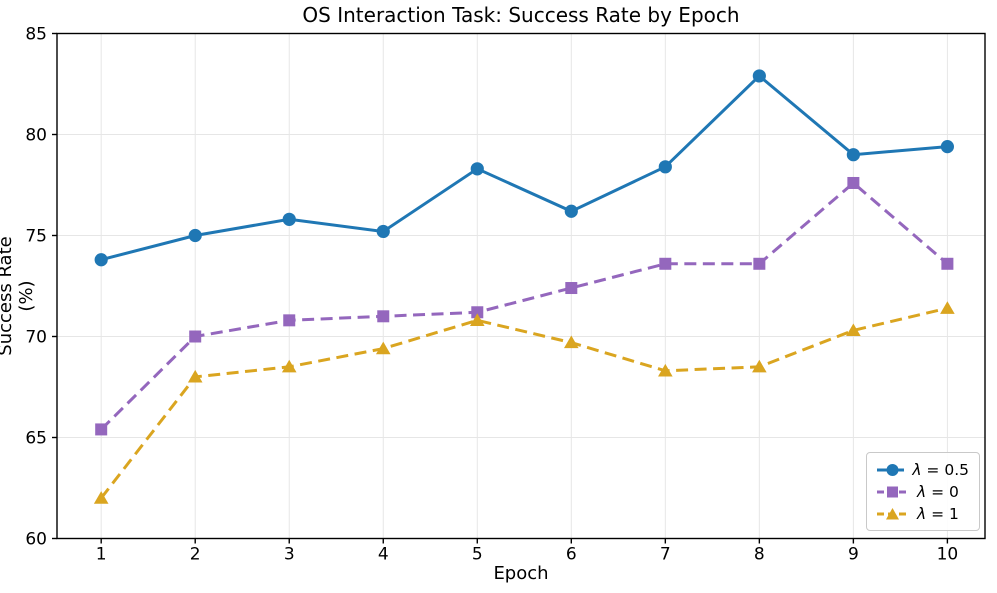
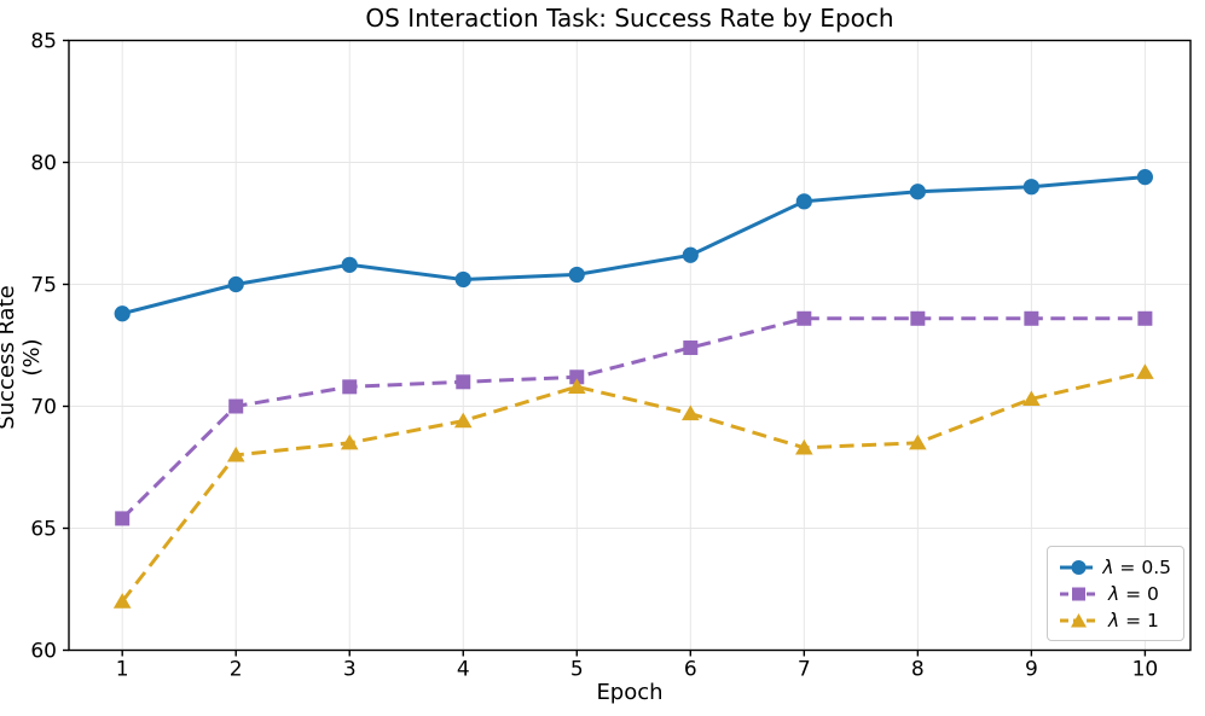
λ = 0.5/5: 78.3 -> 75.4
λ = 0.5/8: 82.9 -> 78.8
λ = 0/9: 77.6 -> 73.6
